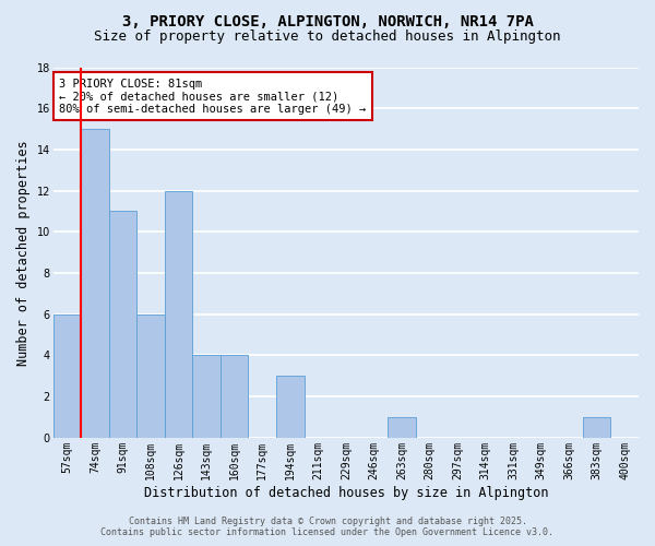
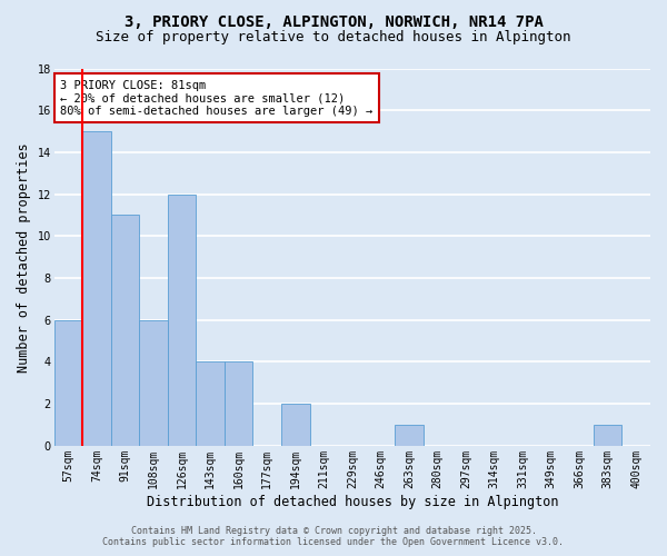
194sqm: 3 -> 2
